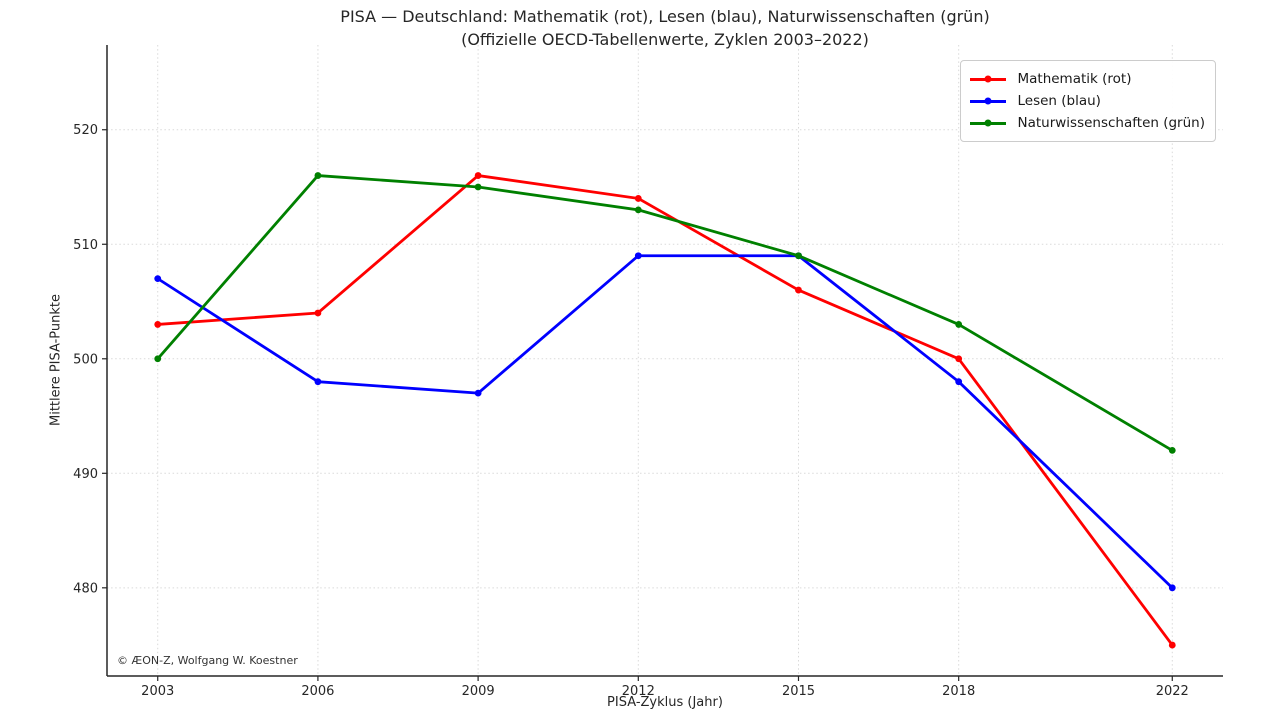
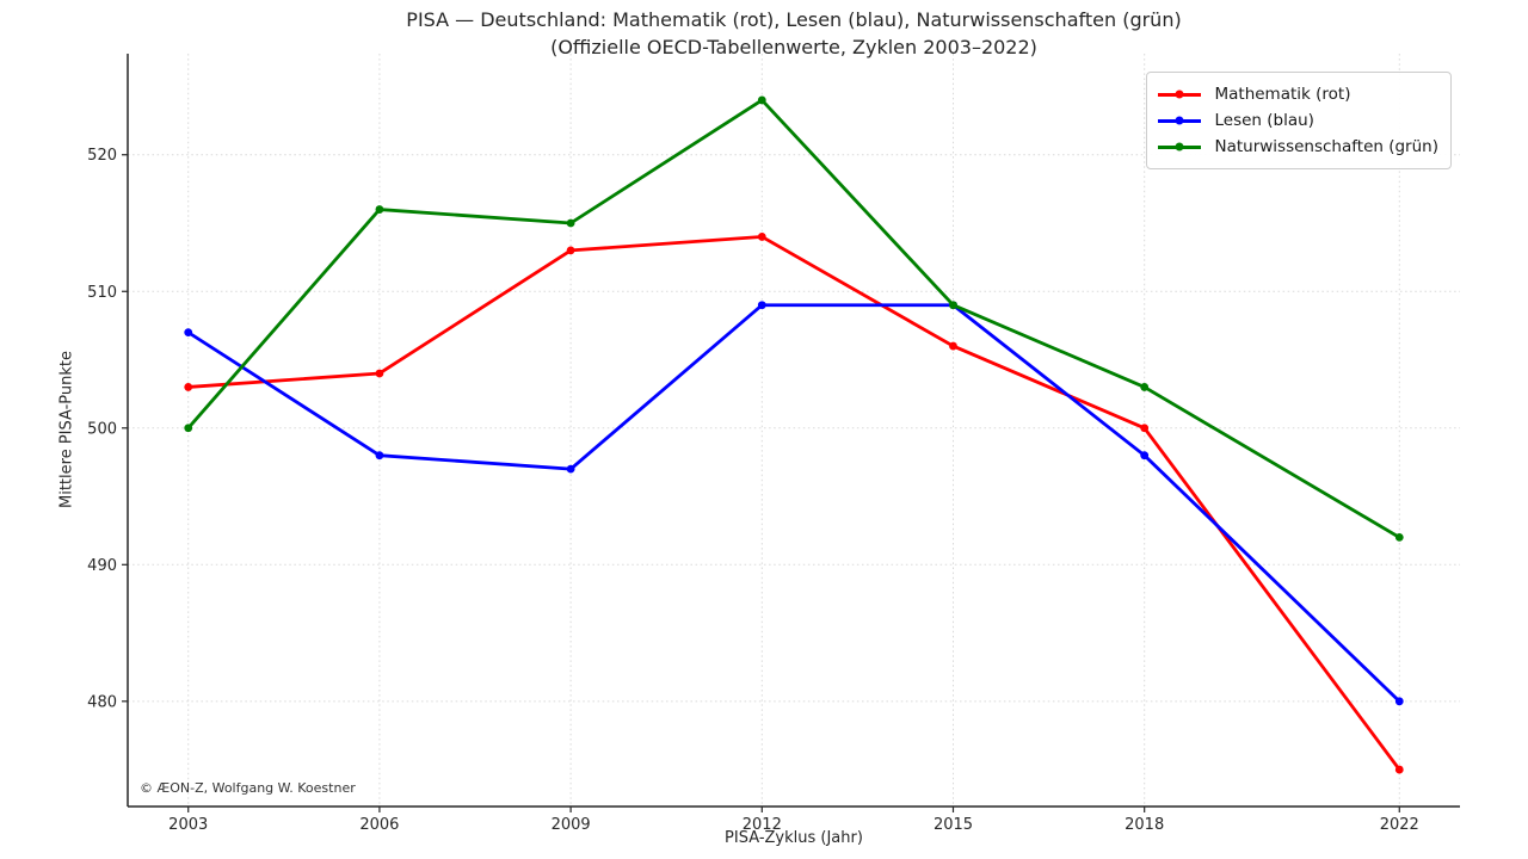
Mathematik (rot)/2009: 516 -> 513
Naturwissenschaften (grün)/2012: 513 -> 524
